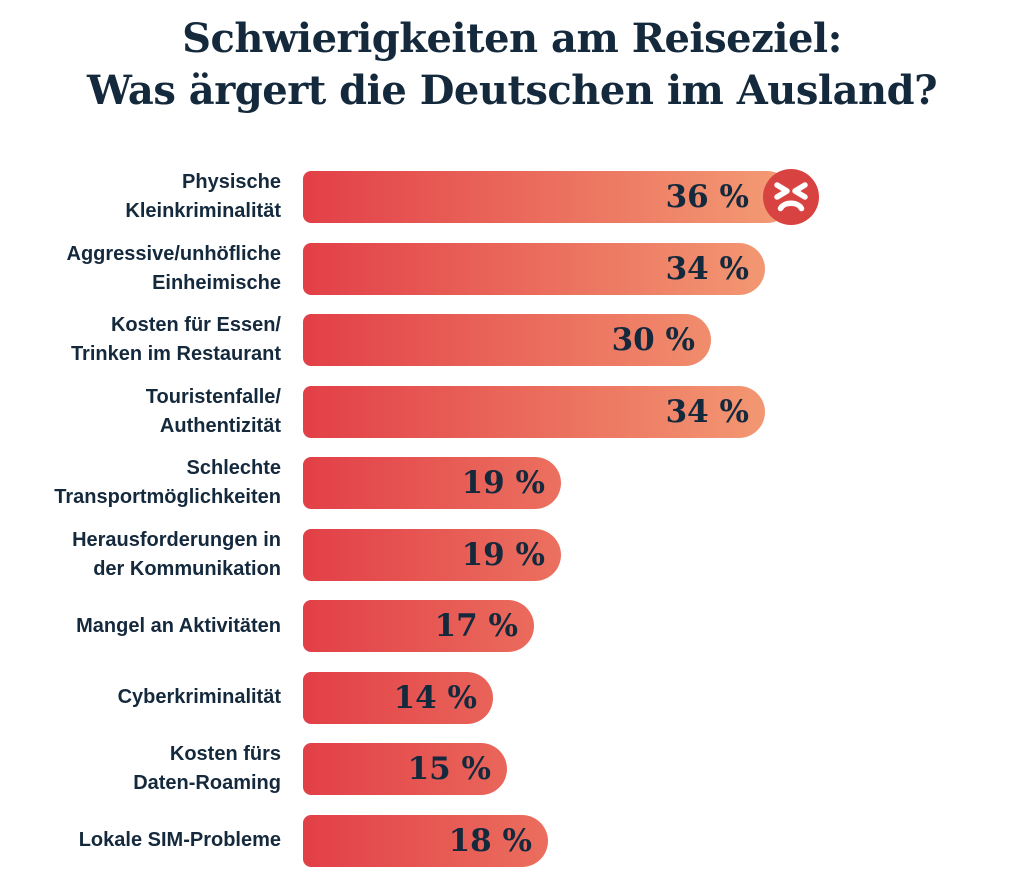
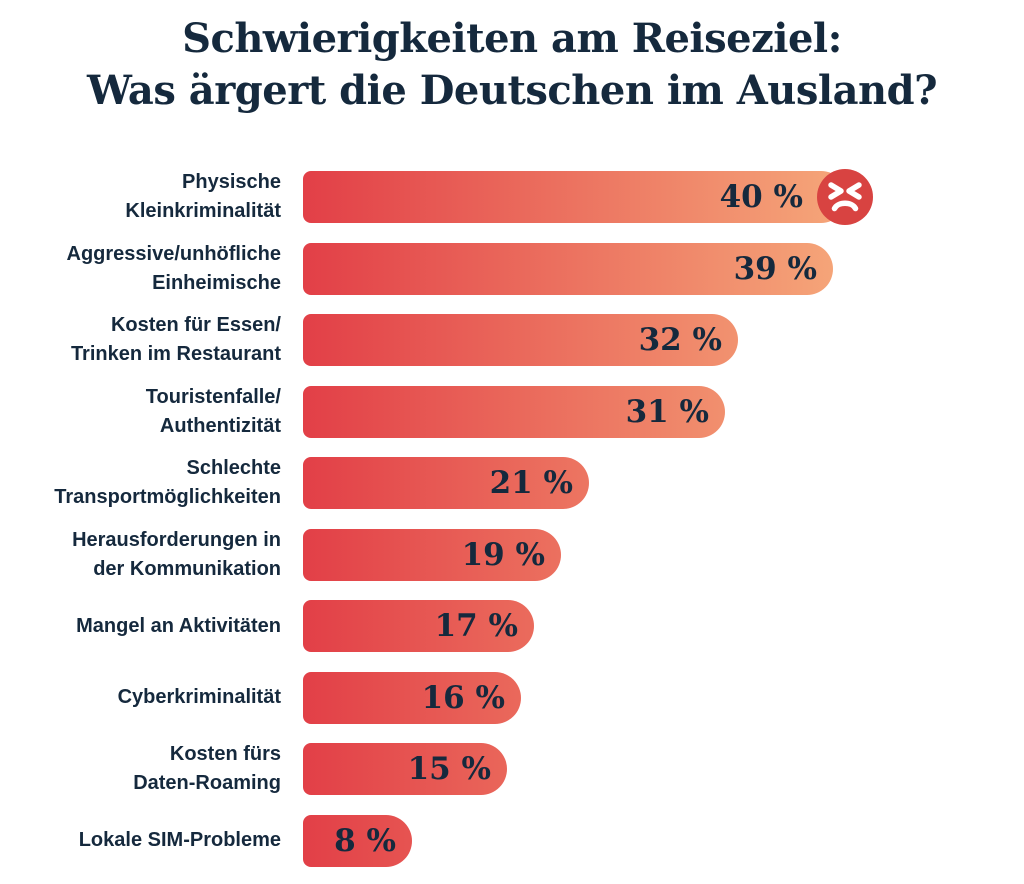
Physische Kleinkriminalität: 36 -> 40
Aggressive/unhöfliche Einheimische: 34 -> 39
Kosten für Essen/Trinken im Restaurant: 30 -> 32
Touristenfalle/Authentizität: 34 -> 31
Schlechte Transportmöglichkeiten: 19 -> 21
Cyberkriminalität: 14 -> 16
Lokale SIM-Probleme: 18 -> 8
